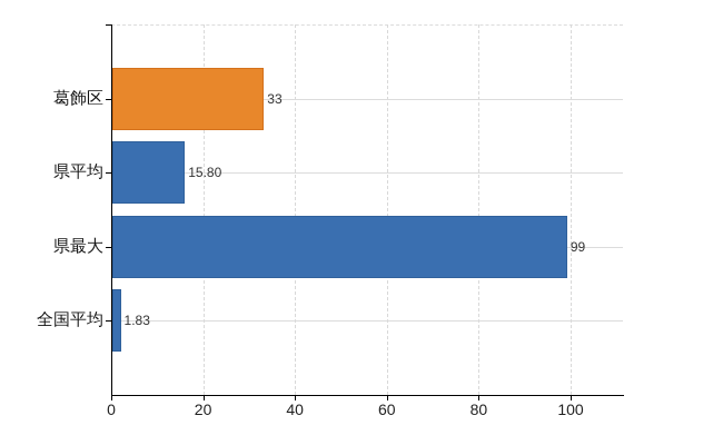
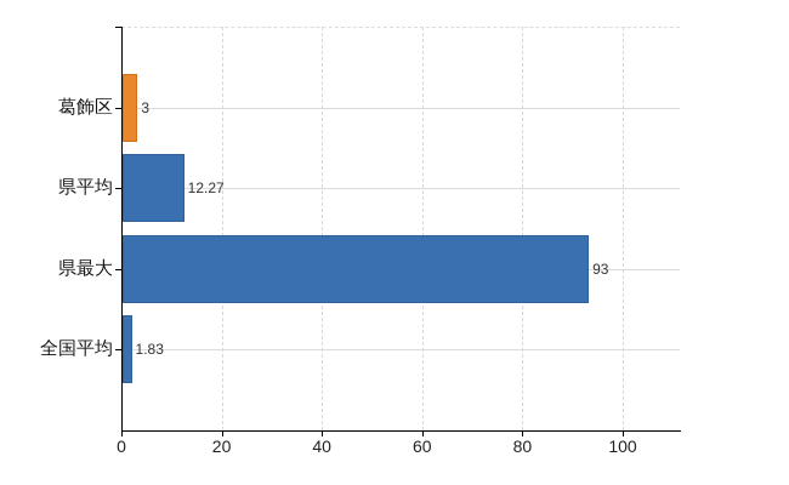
葛飾区: 33 -> 3
県平均: 15.80 -> 12.27
県最大: 99 -> 93
